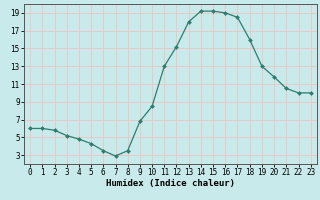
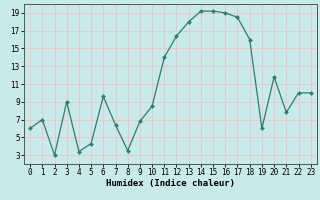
1: 6.0 -> 7.0
2: 5.8 -> 3.0
3: 5.2 -> 9.0
4: 4.8 -> 3.4
6: 3.5 -> 9.6
7: 2.9 -> 6.4
11: 13.0 -> 14.0
12: 15.2 -> 16.4
19: 13.0 -> 6.0
21: 10.5 -> 7.8
